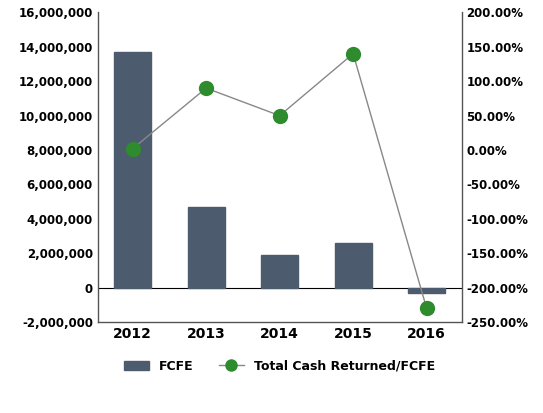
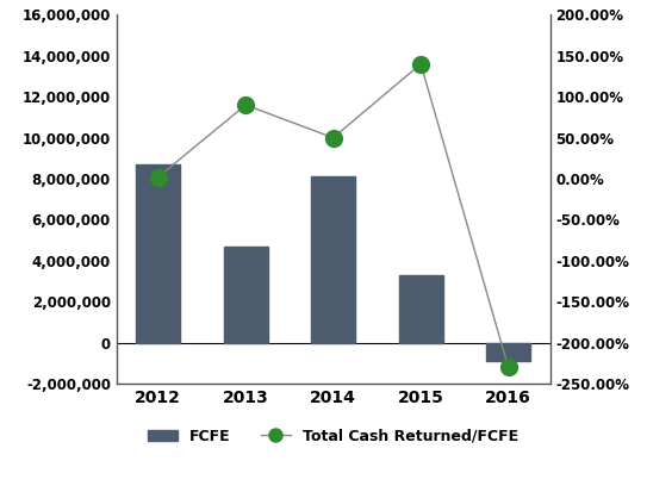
FCFE/2012: 13,700,000 -> 8,700,000
FCFE/2014: 1,900,000 -> 8,100,000
FCFE/2015: 2,600,000 -> 3,300,000
FCFE/2016: -300,000 -> -900,000
